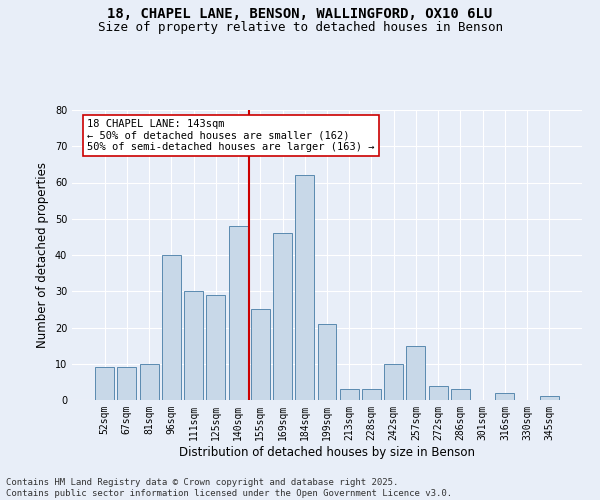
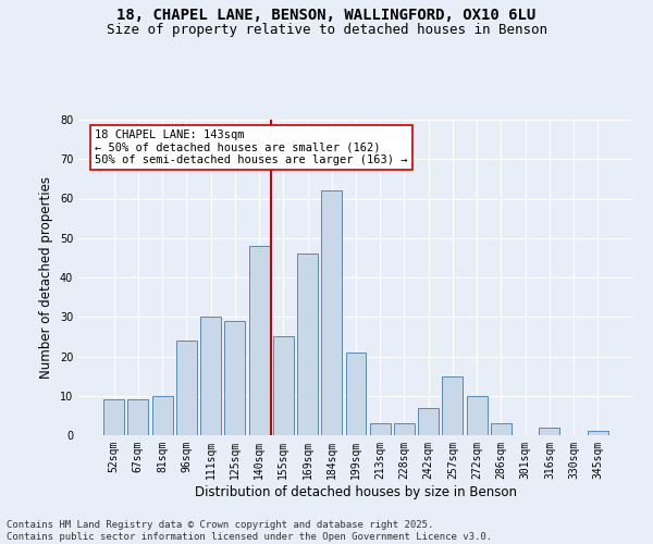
96sqm: 40 -> 24
242sqm: 10 -> 7
272sqm: 4 -> 10
